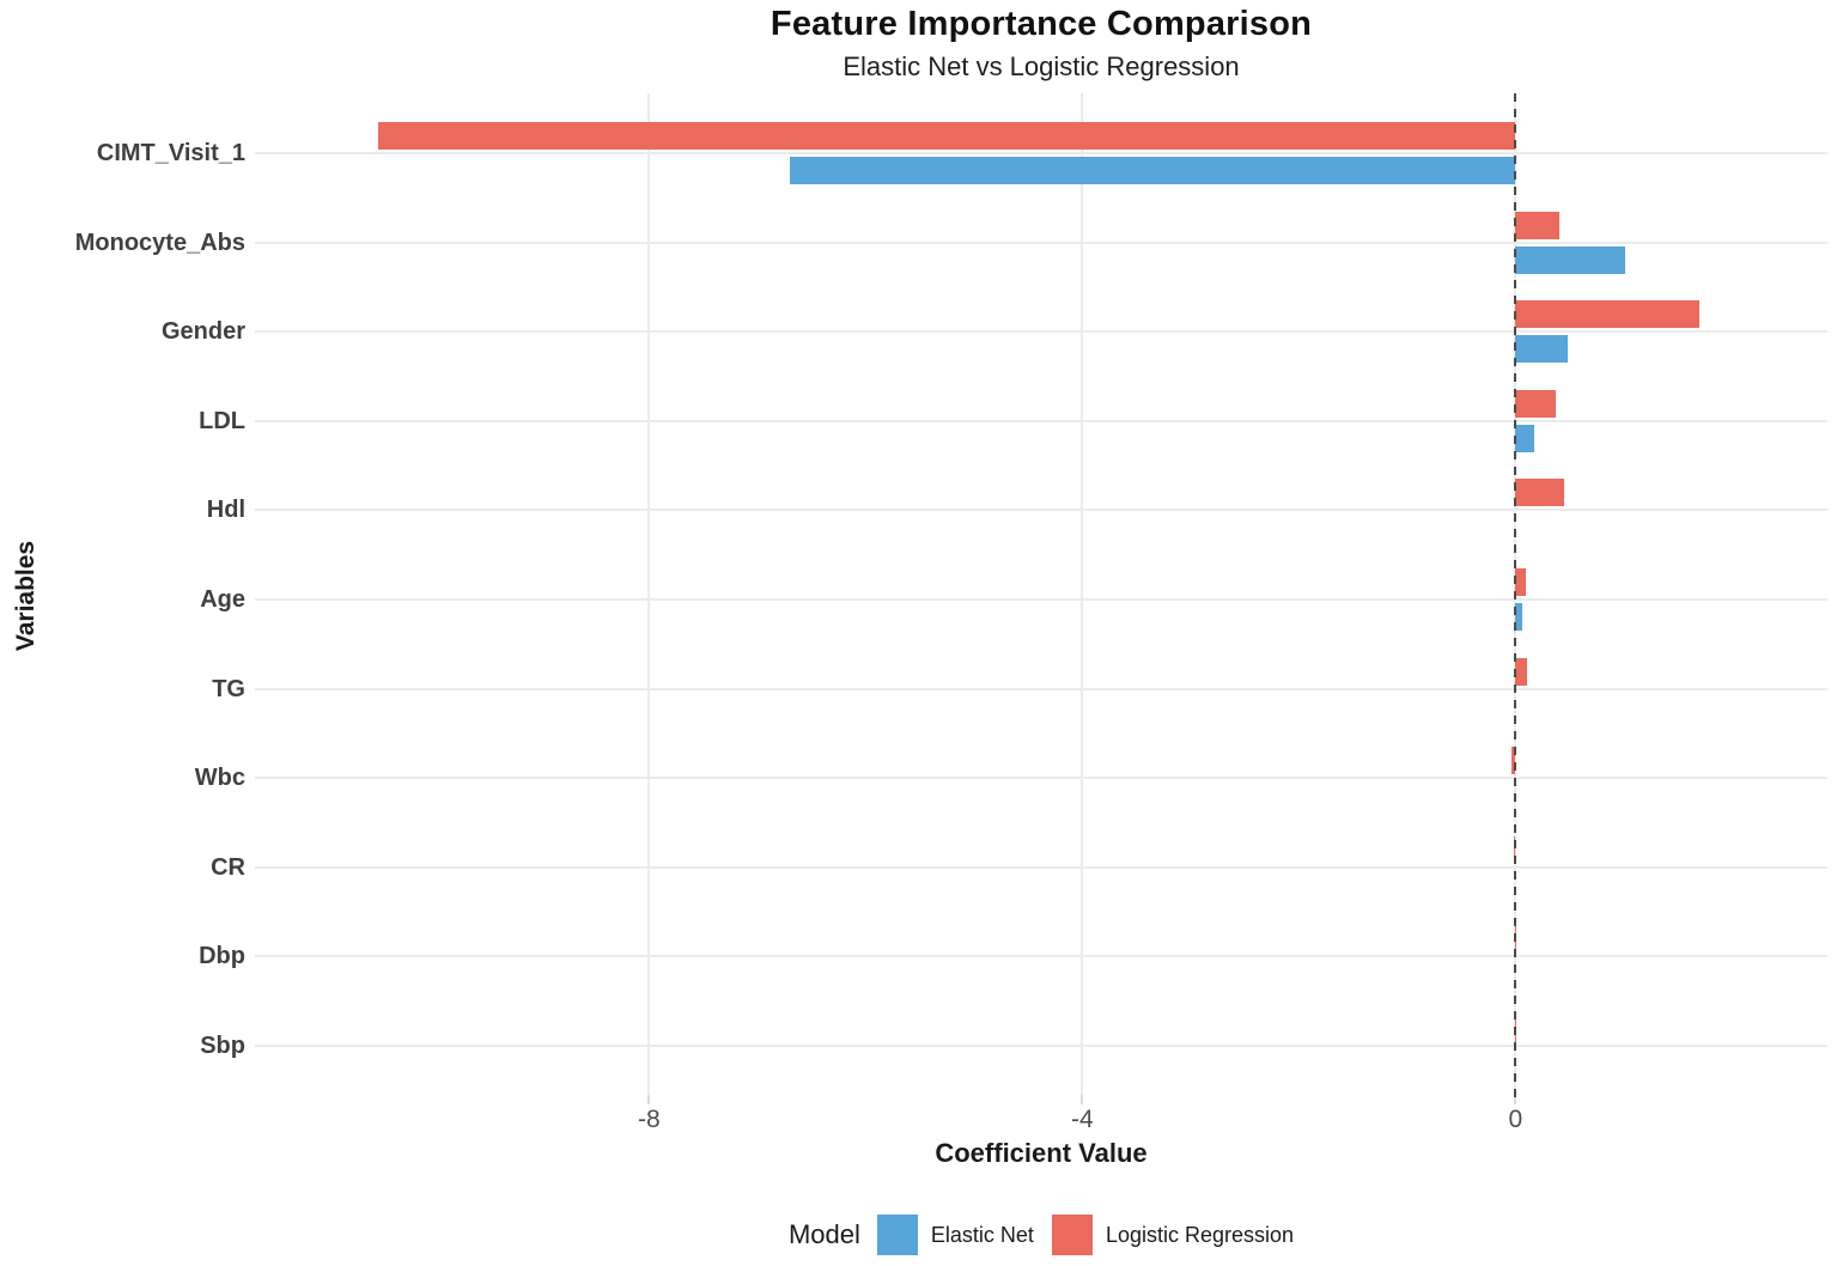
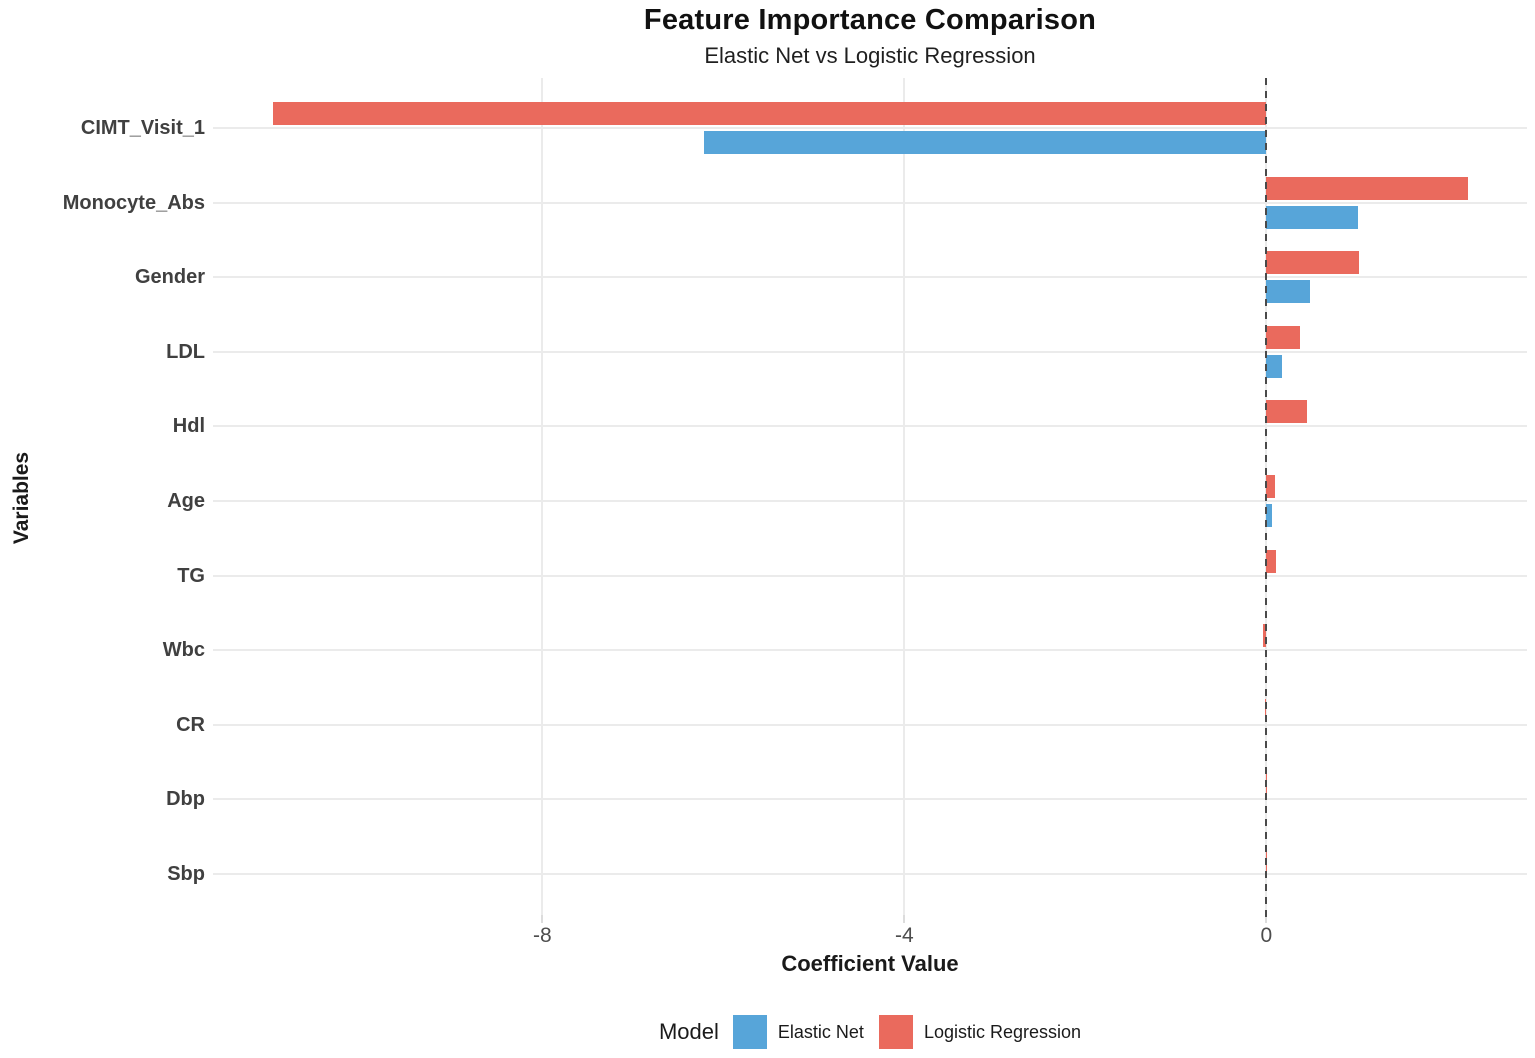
Elastic Net/CIMT_Visit_1: -6.7 -> -6.2
Logistic Regression/CIMT_Visit_1: -10.5 -> -11.0
Logistic Regression/Monocyte_Abs: 0.4 -> 2.2
Logistic Regression/Gender: 1.7 -> 1.0
